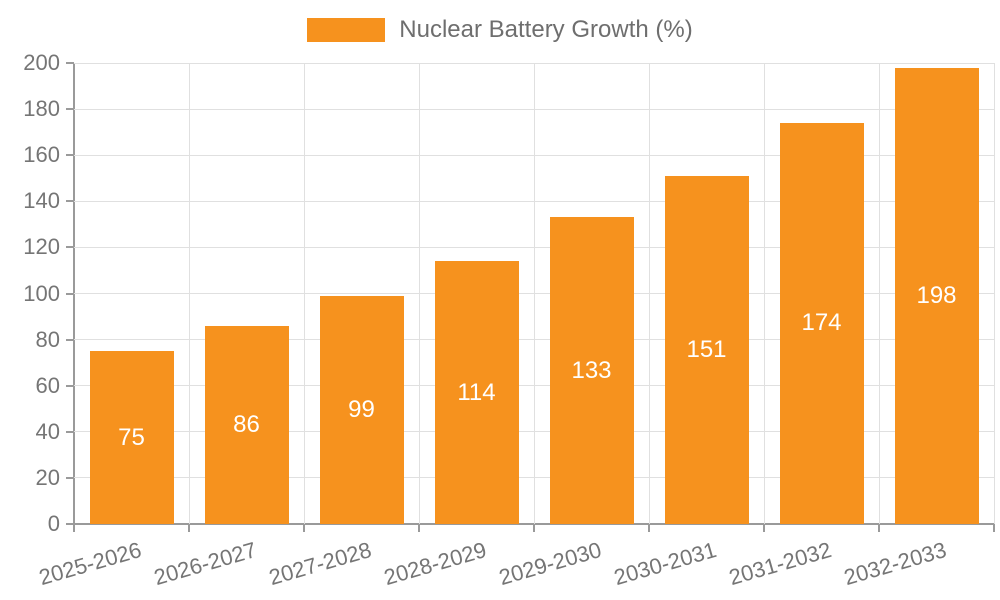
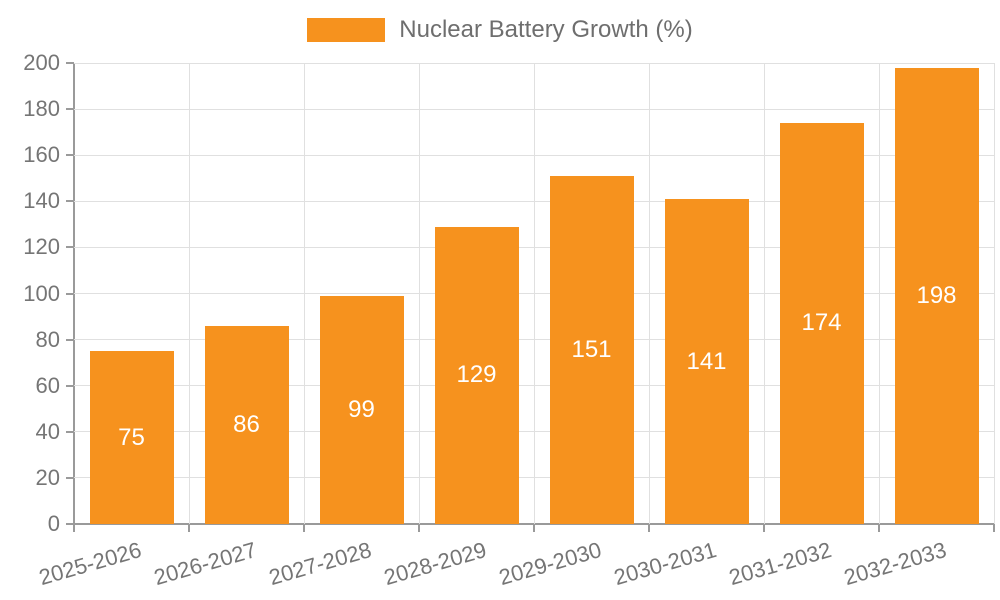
2028-2029: 114 -> 129
2029-2030: 133 -> 151
2030-2031: 151 -> 141
